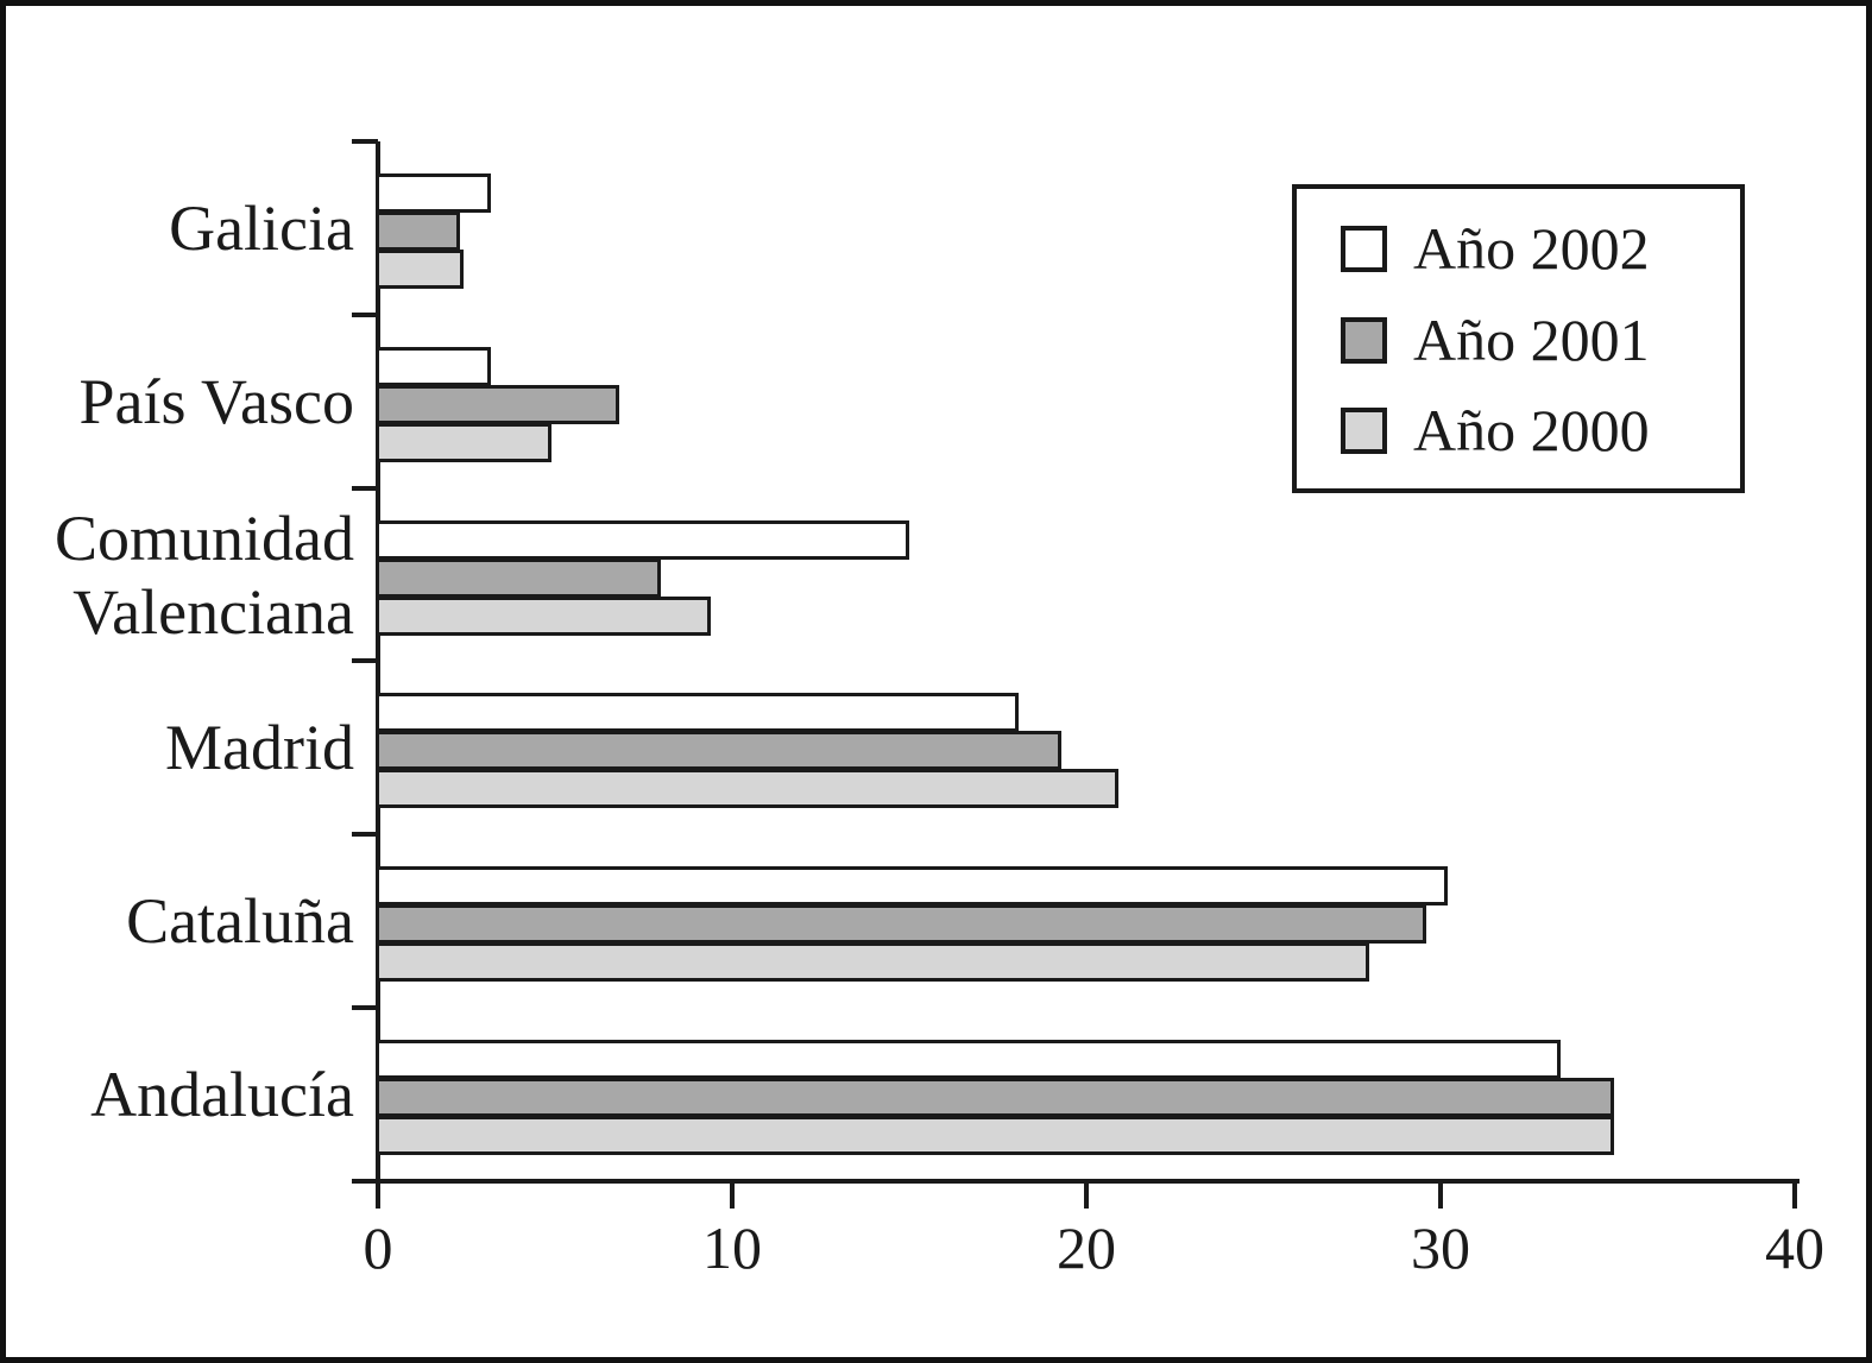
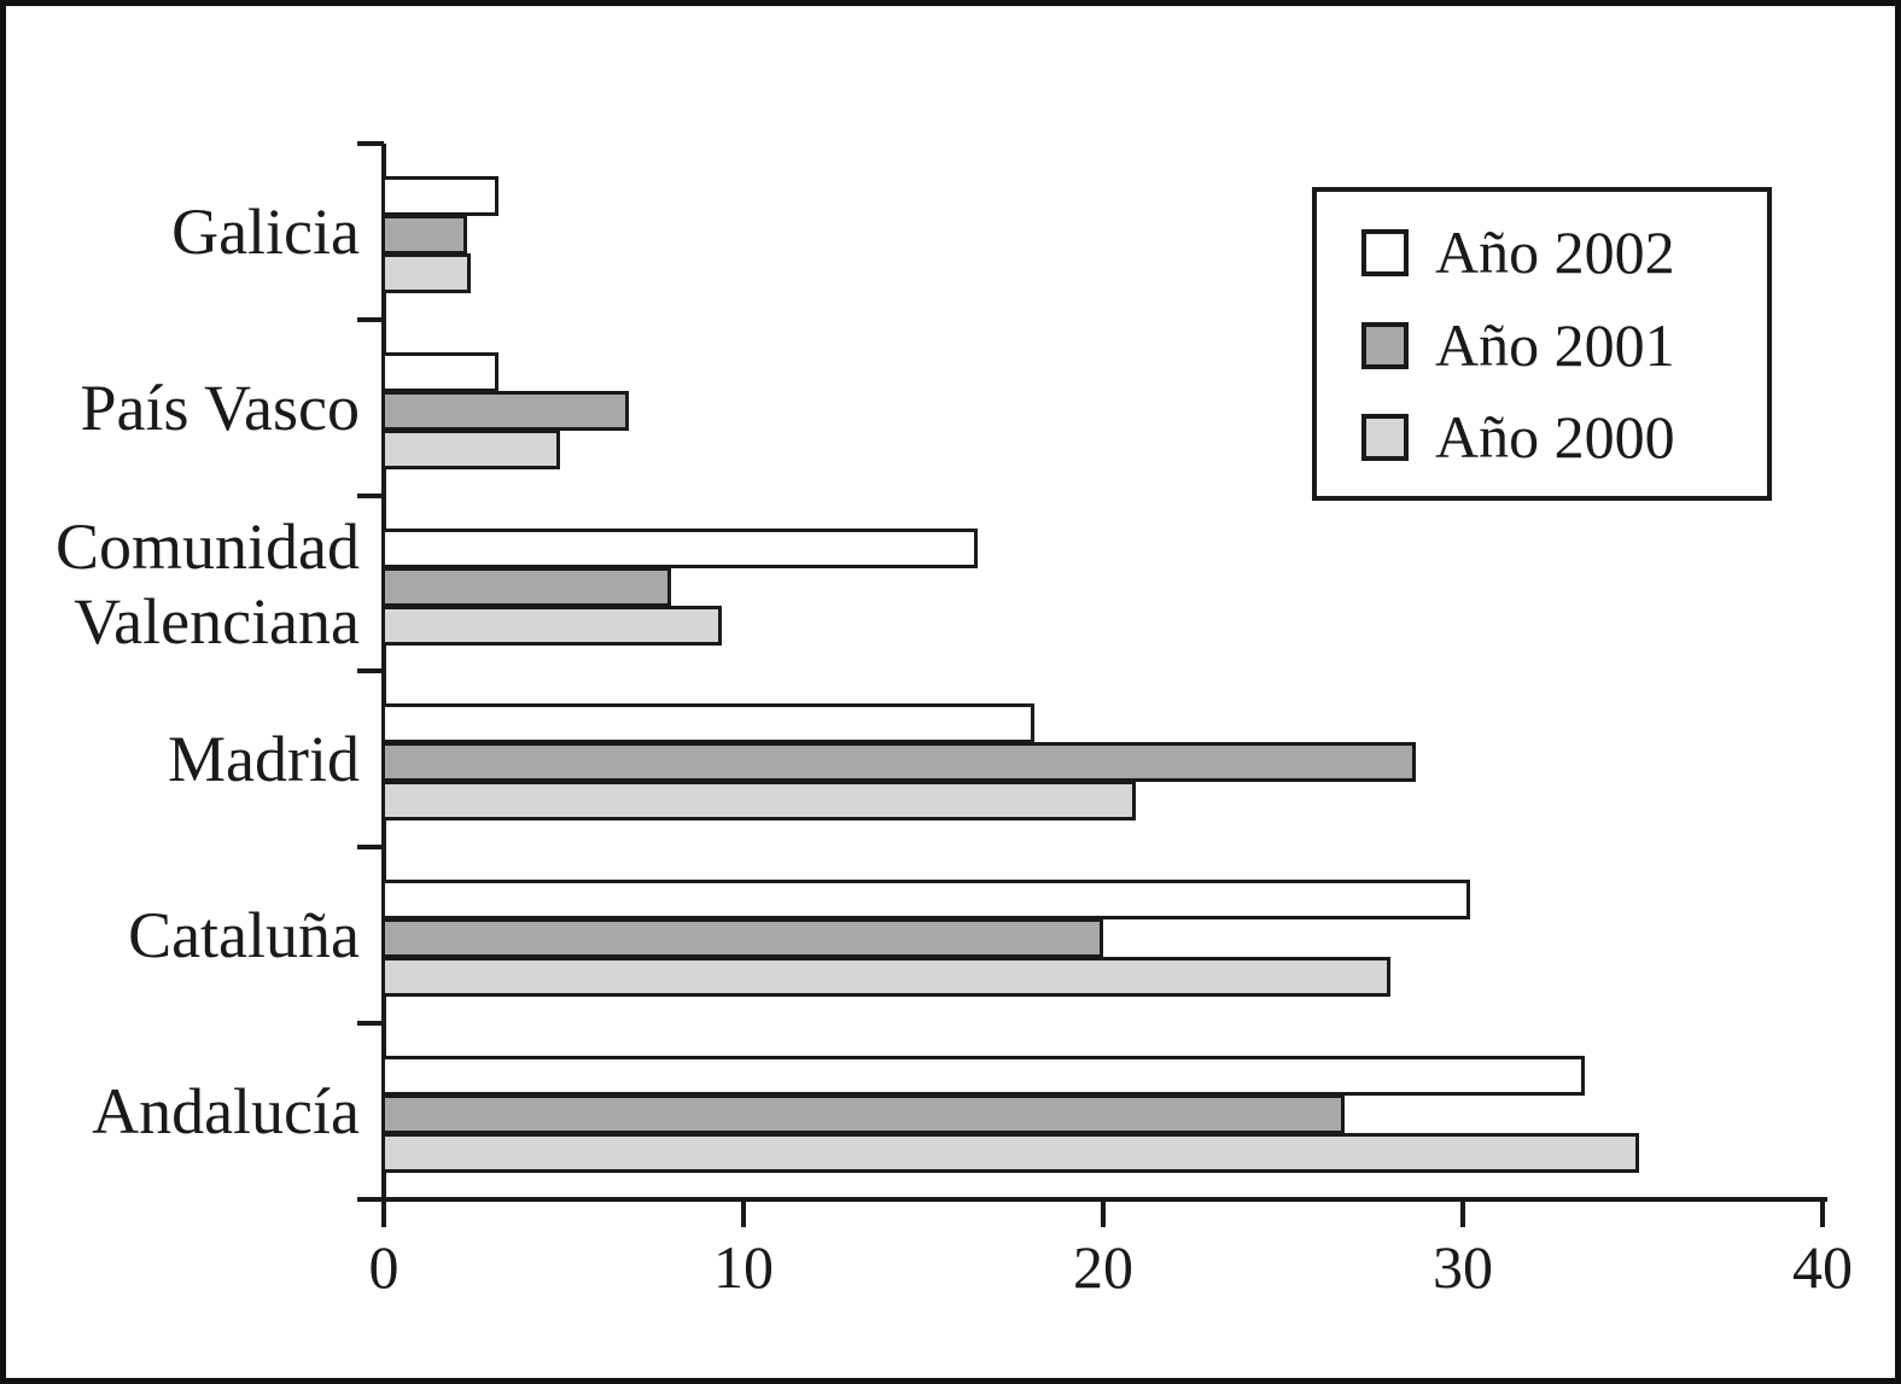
Año 2002/Comunidad Valenciana: 15.0 -> 16.5
Año 2001/Madrid: 19.3 -> 28.7
Año 2001/Cataluña: 29.6 -> 20.0
Año 2001/Andalucía: 34.9 -> 26.7
